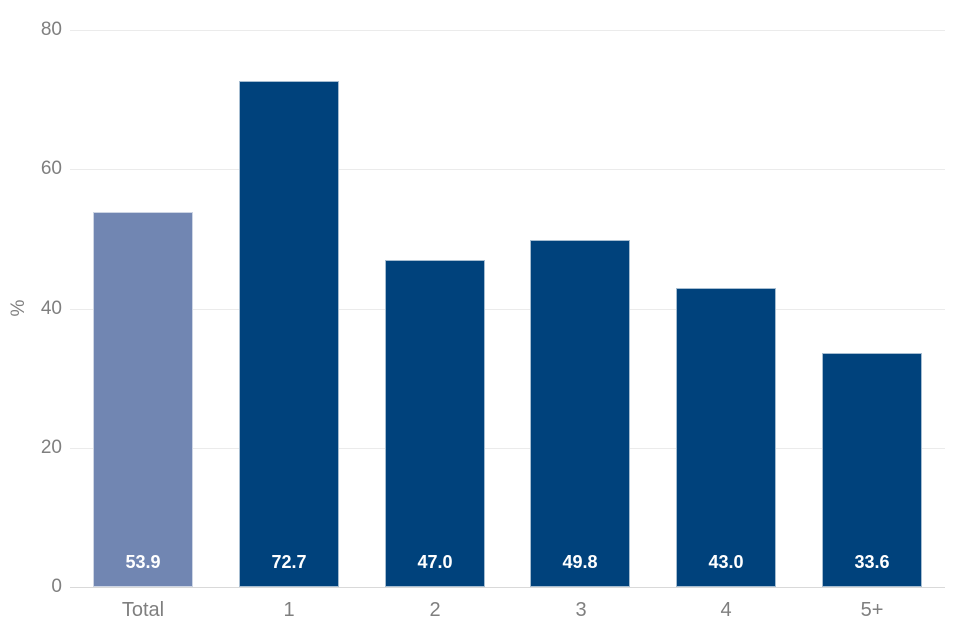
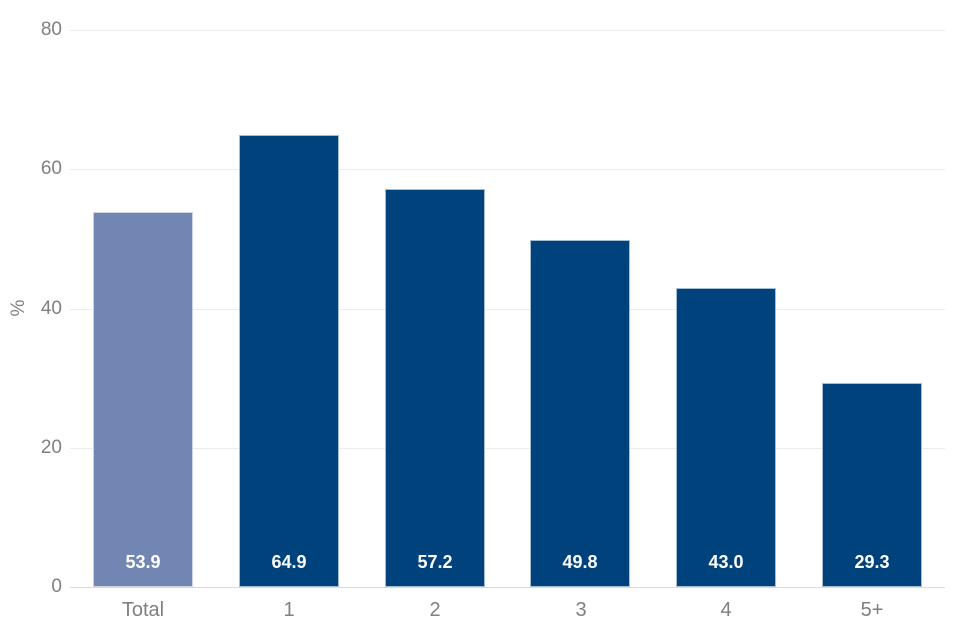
1: 72.7 -> 64.9
2: 47.0 -> 57.2
5+: 33.6 -> 29.3
